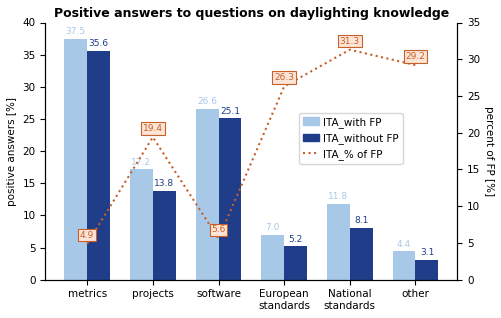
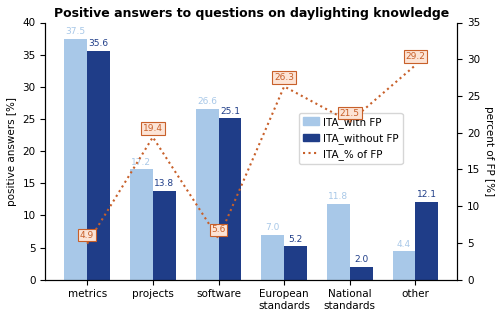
ITA_% of FP/National standards: 31.3 -> 21.5
ITA_without FP/National standards: 8.1 -> 2.0
ITA_without FP/other: 3.1 -> 12.1
